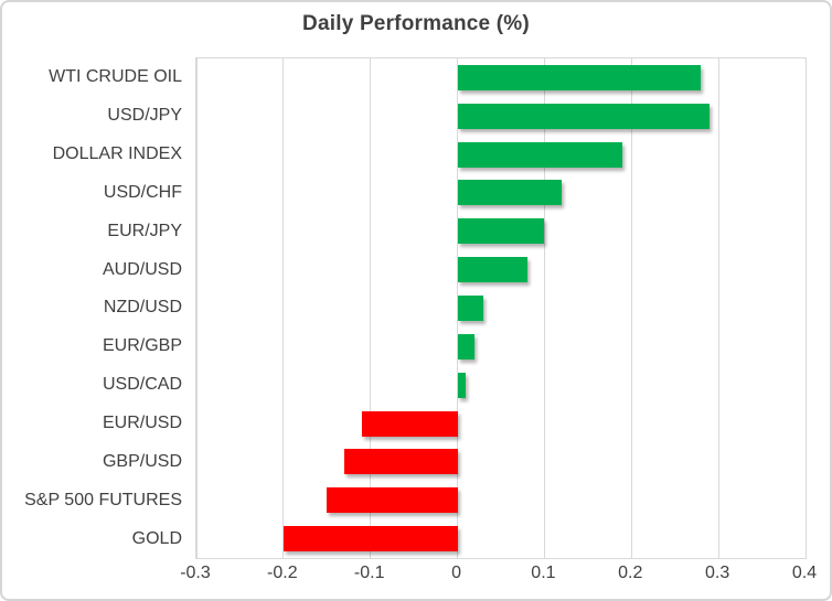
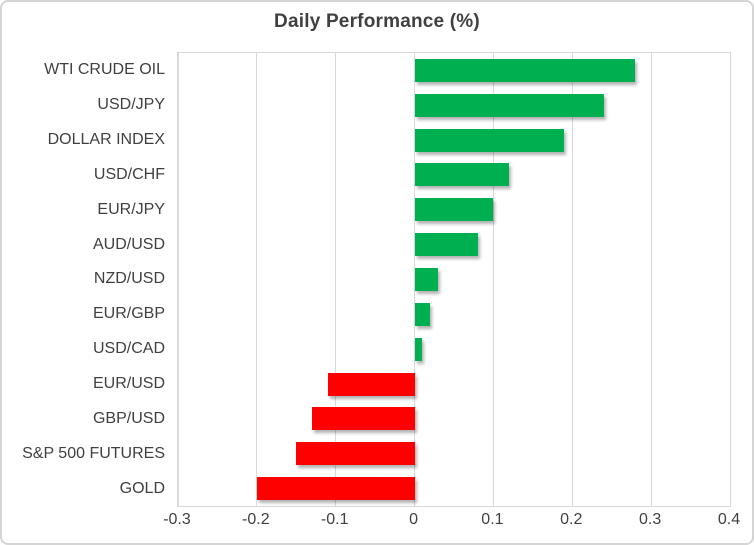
USD/JPY: 0.29 -> 0.24
